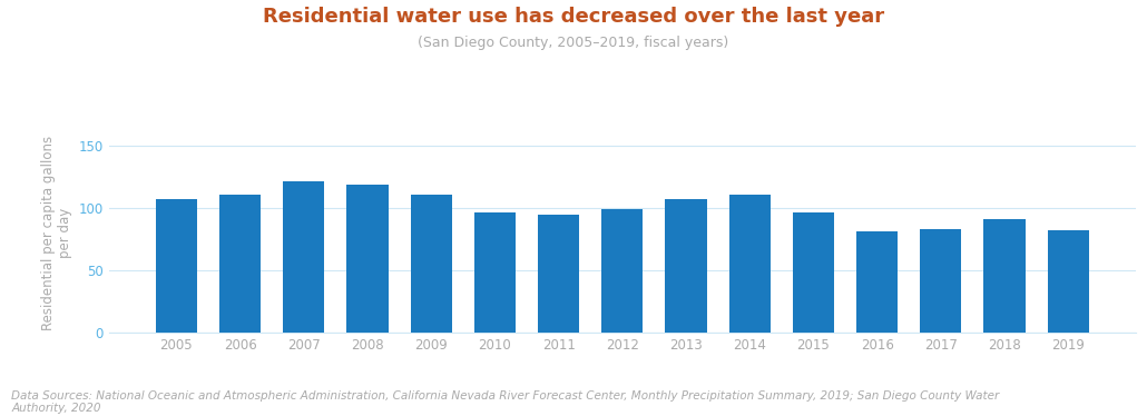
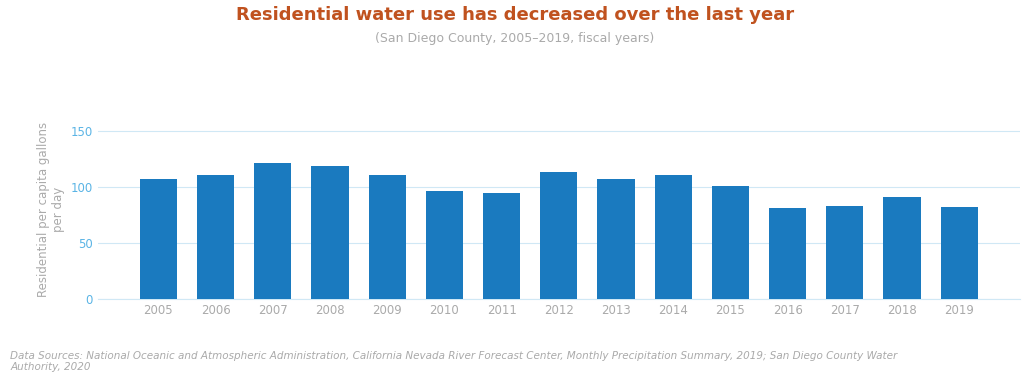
2012: 99 -> 113
2015: 96 -> 101
